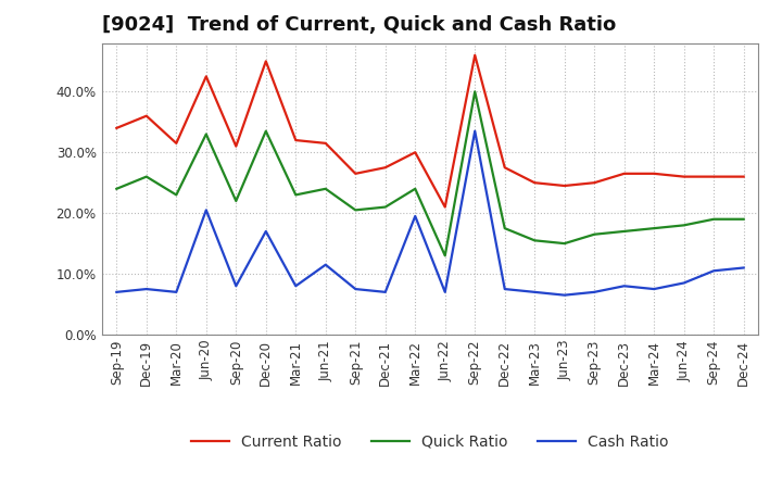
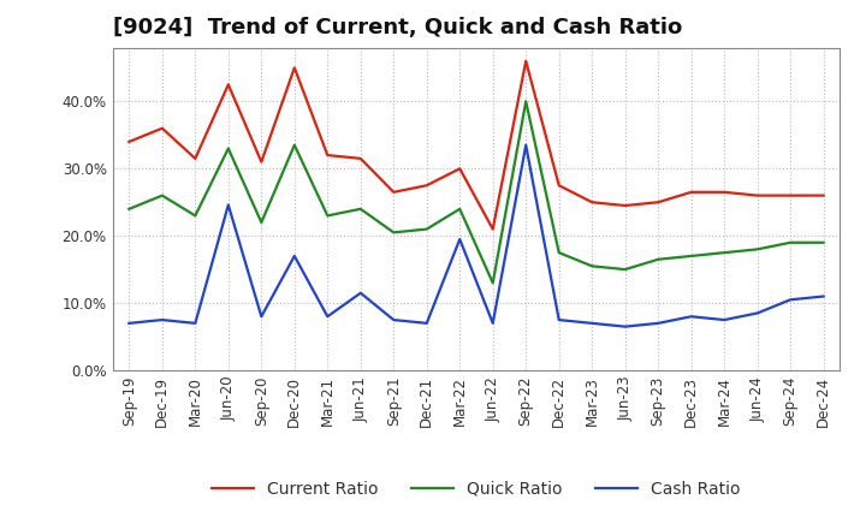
Cash Ratio/Jun-20: 20.5% -> 24.6%
